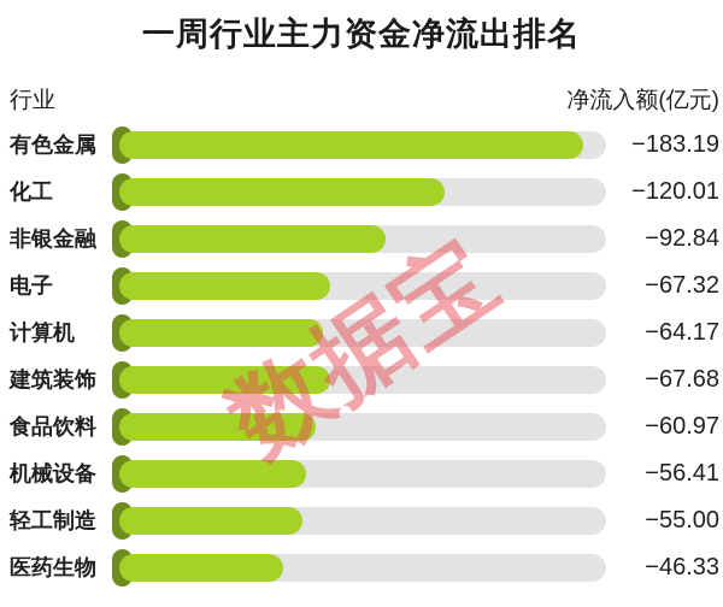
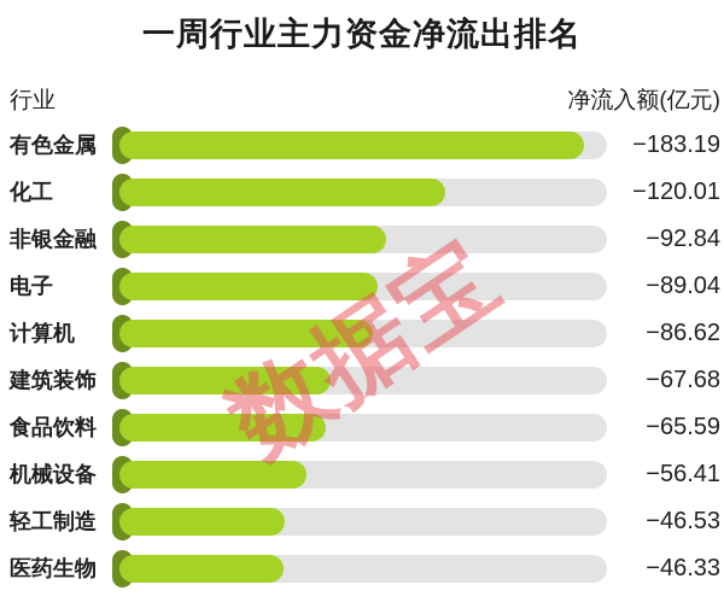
电子: −67.32 -> −89.04
计算机: −64.17 -> −86.62
食品饮料: −60.97 -> −65.59
轻工制造: −55.00 -> −46.53
